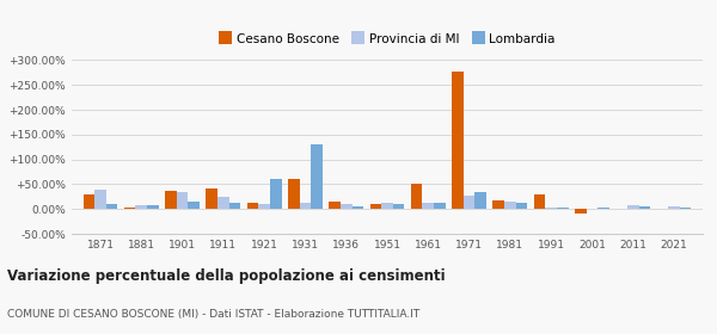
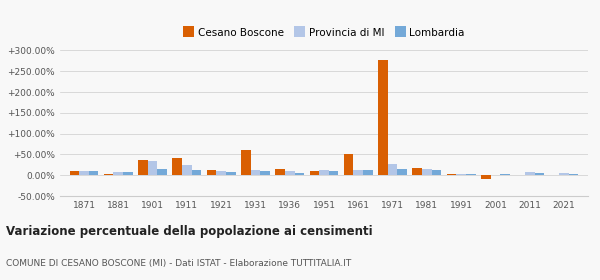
Cesano Boscone/1871: 30% -> 10%
Provincia di MI/1871: 40% -> 11%
Lombardia/1921: 60% -> 8%
Lombardia/1931: 130% -> 10%
Lombardia/1971: 35% -> 16%
Cesano Boscone/1991: 30% -> 4%
